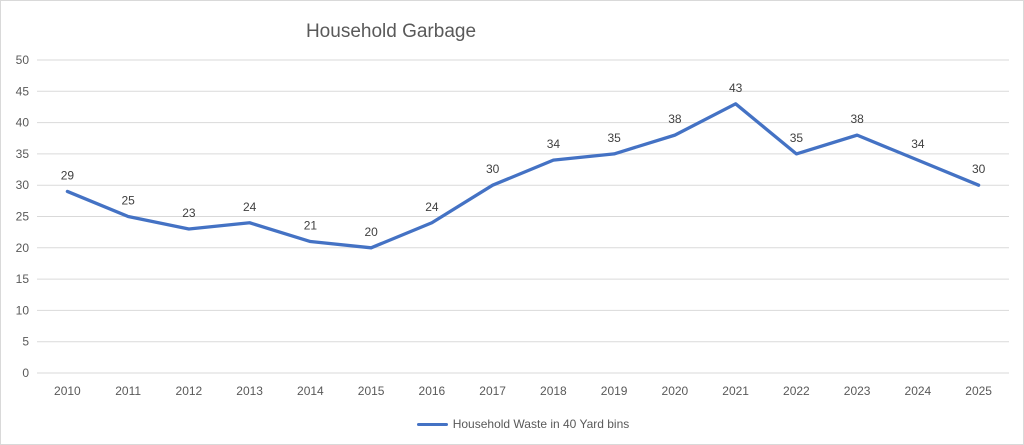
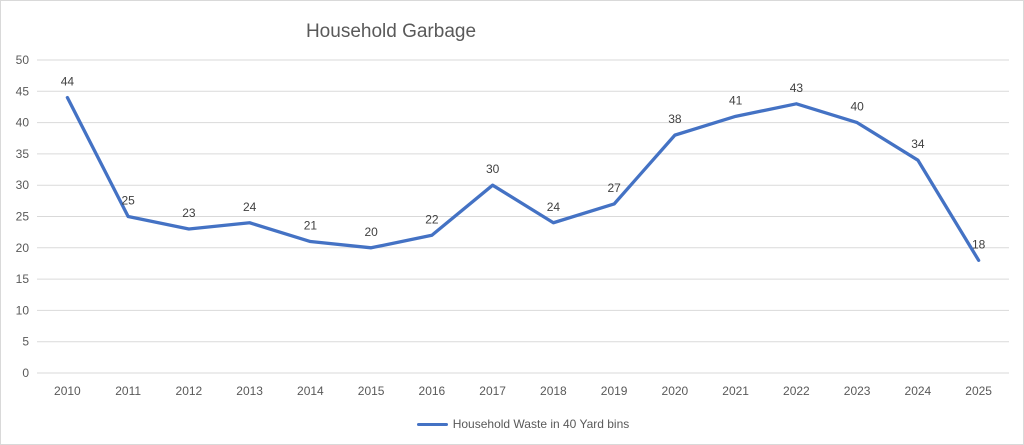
2010: 29 -> 44
2016: 24 -> 22
2018: 34 -> 24
2019: 35 -> 27
2021: 43 -> 41
2022: 35 -> 43
2023: 38 -> 40
2025: 30 -> 18
